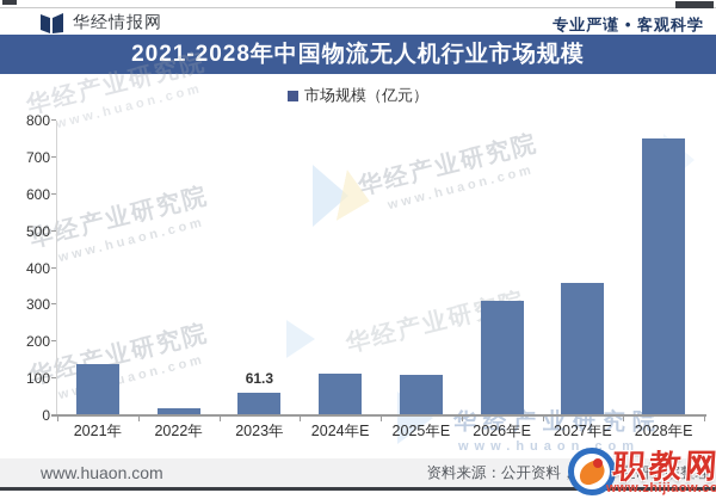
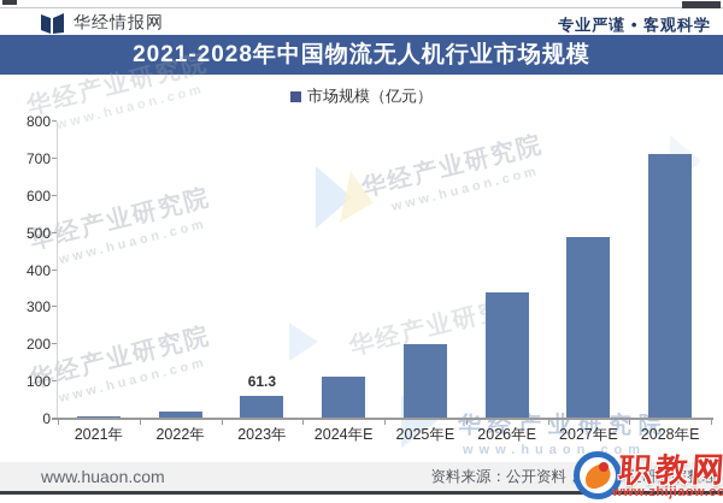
2021年: 140 -> 10
2025年E: 110 -> 200
2026年E: 310 -> 340
2027年E: 360 -> 490
2028年E: 750 -> 710
